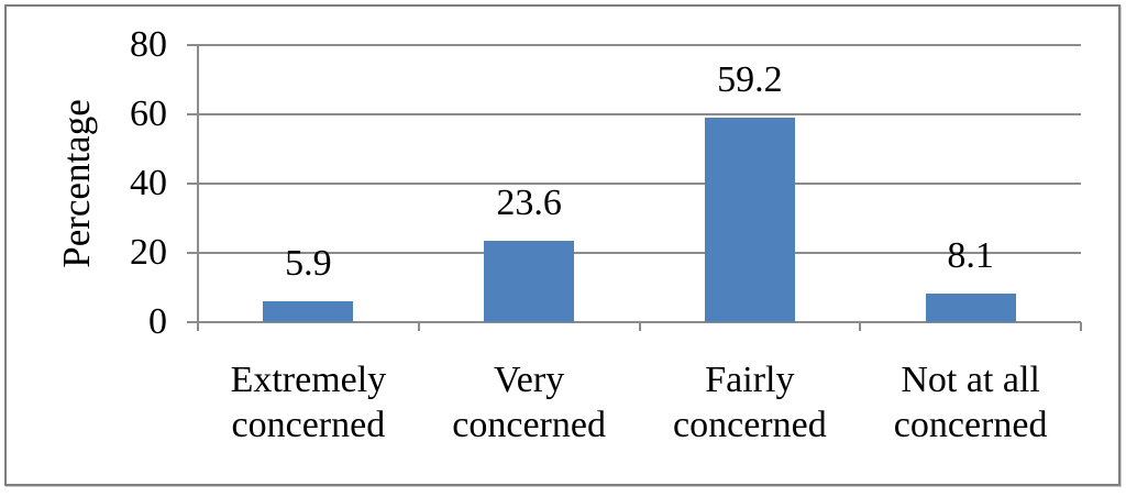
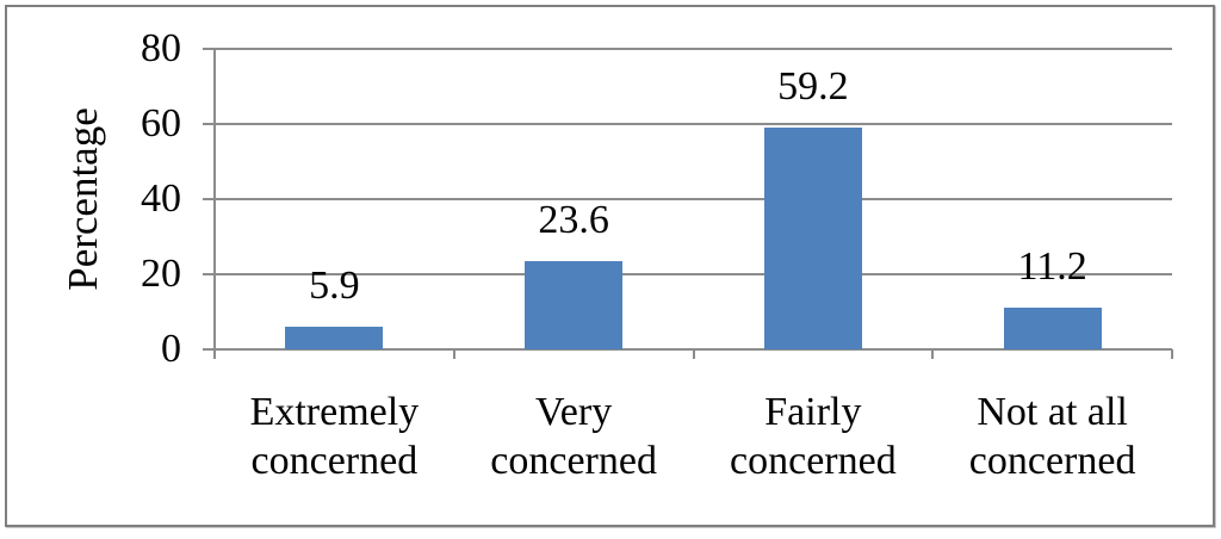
Not at all concerned: 8.1 -> 11.2
